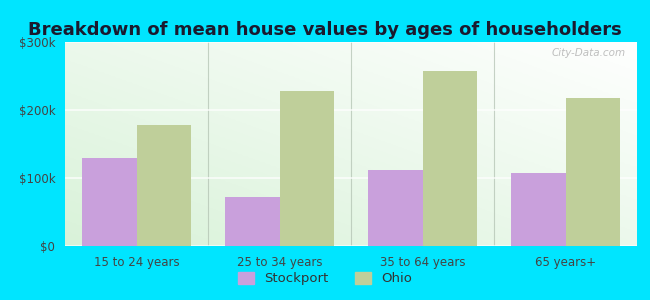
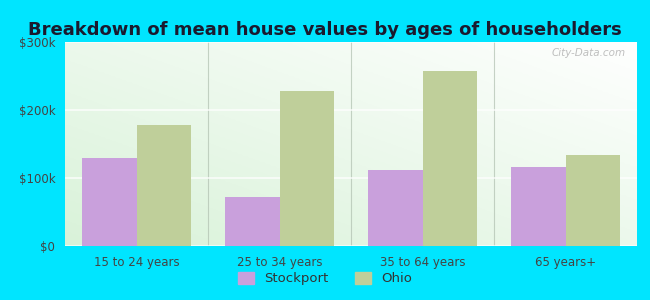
Stockport/65 years+: $107k -> $116k
Ohio/65 years+: $218k -> $134k
